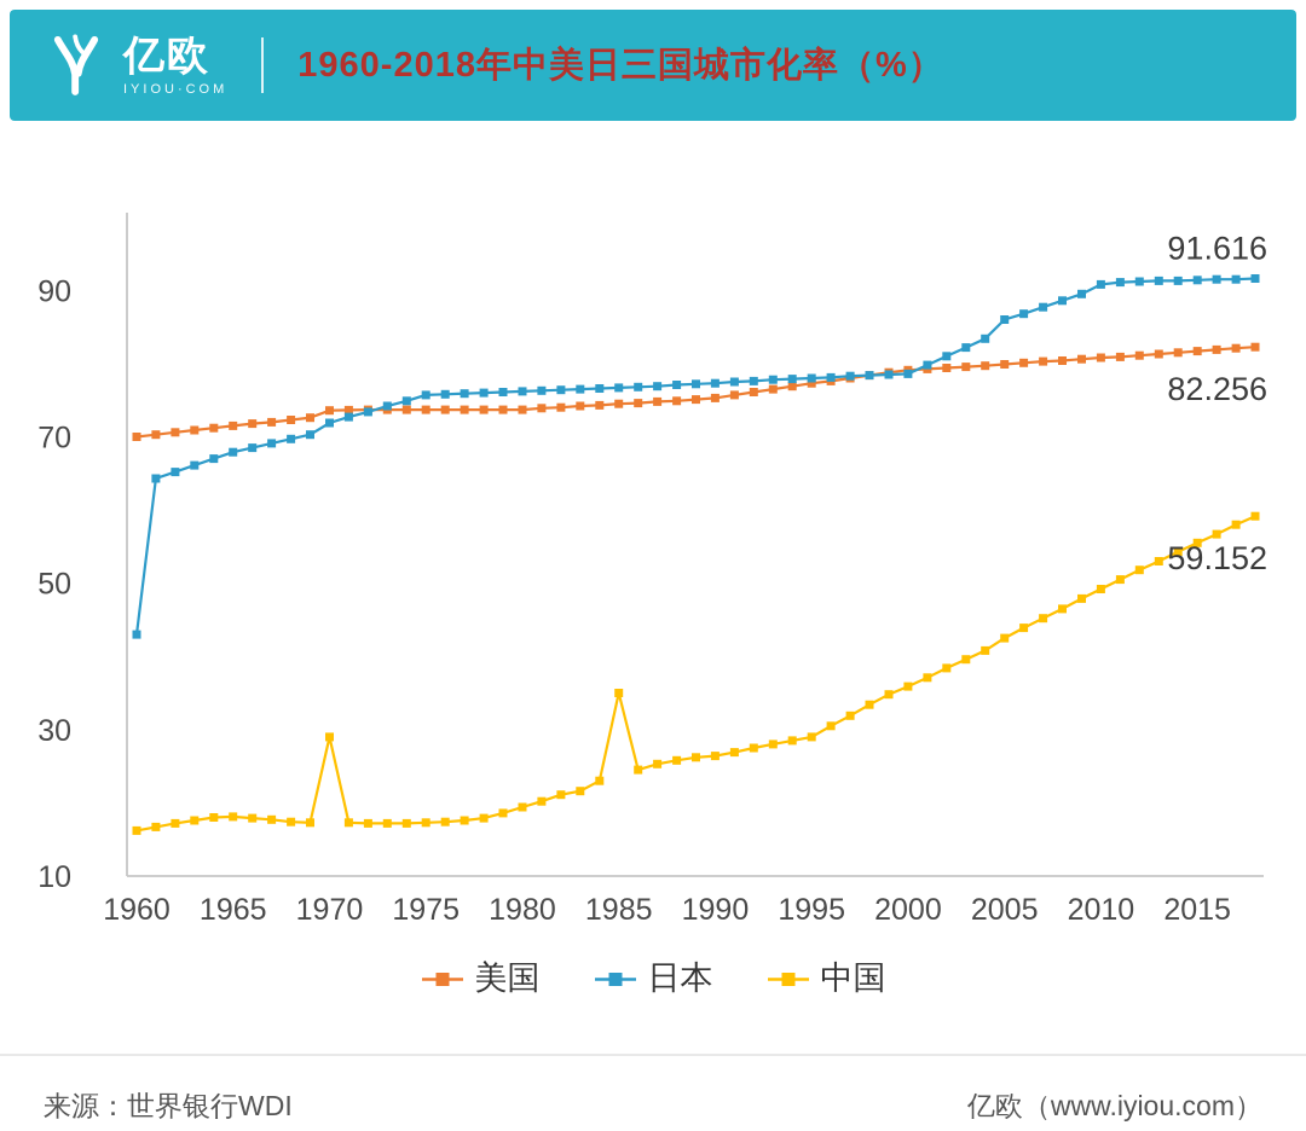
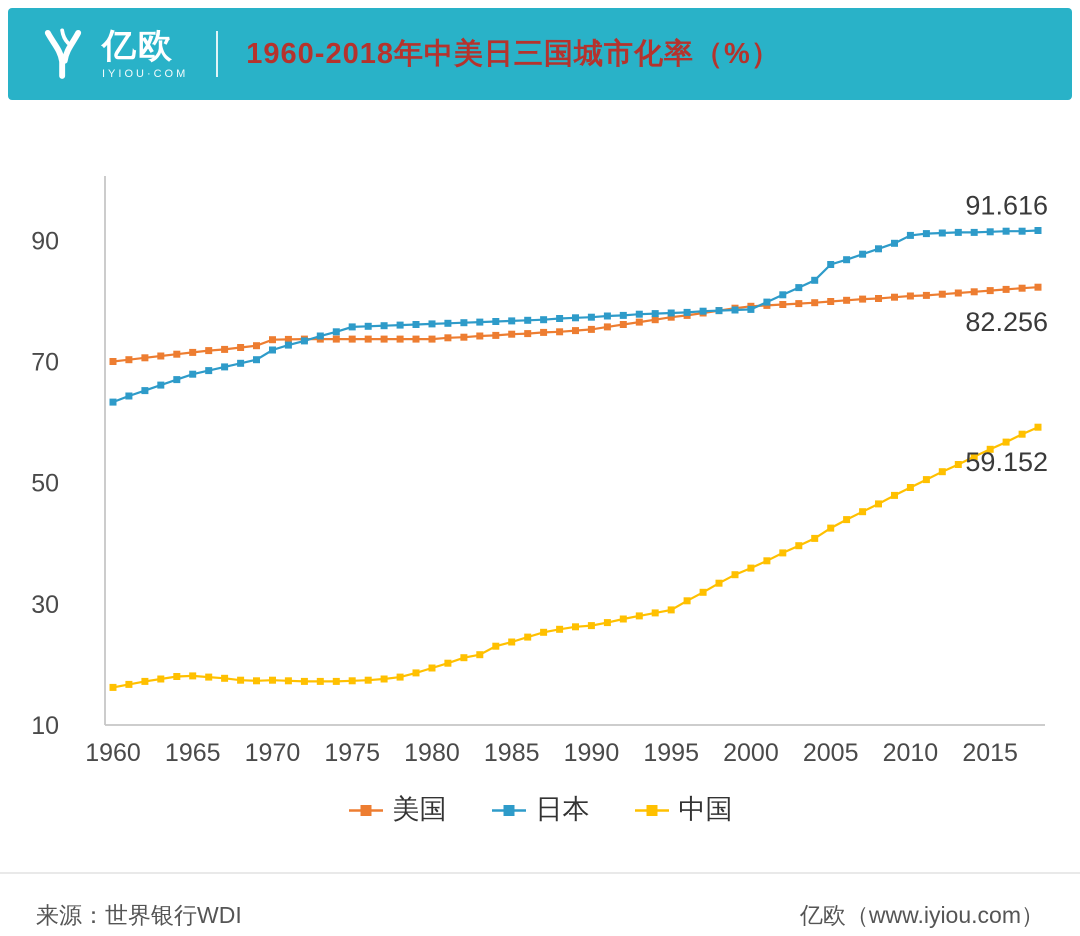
日本/1960: 43 -> 63
中国/1970: 29 -> 17
中国/1985: 35 -> 24
